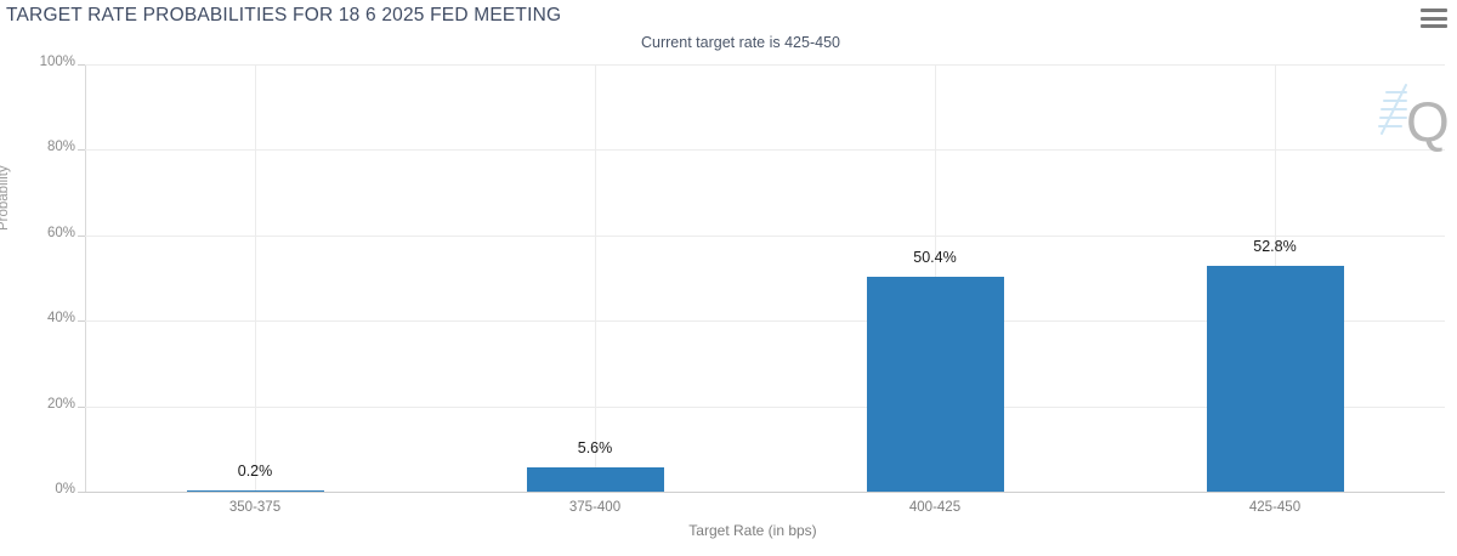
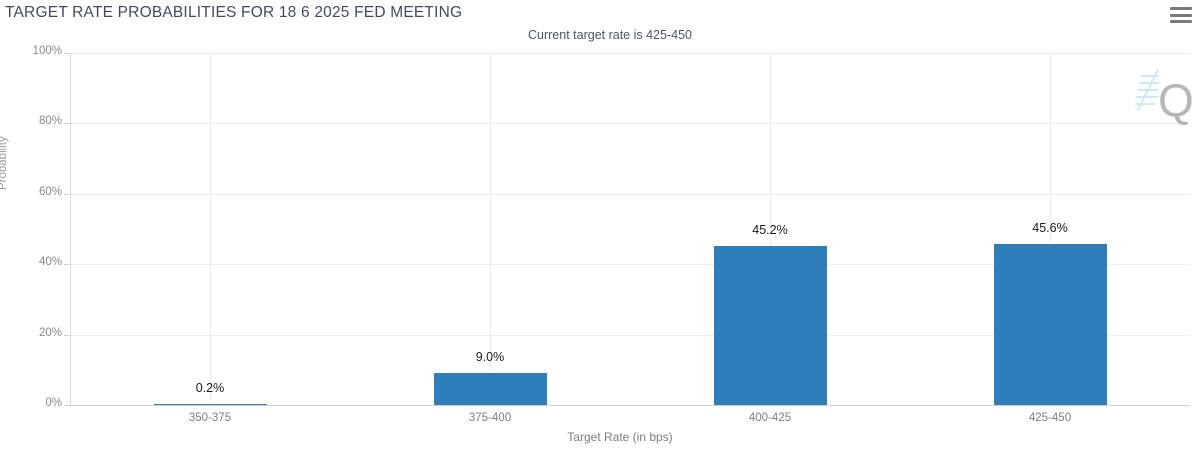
375-400: 5.6% -> 9.0%
400-425: 50.4% -> 45.2%
425-450: 52.8% -> 45.6%
